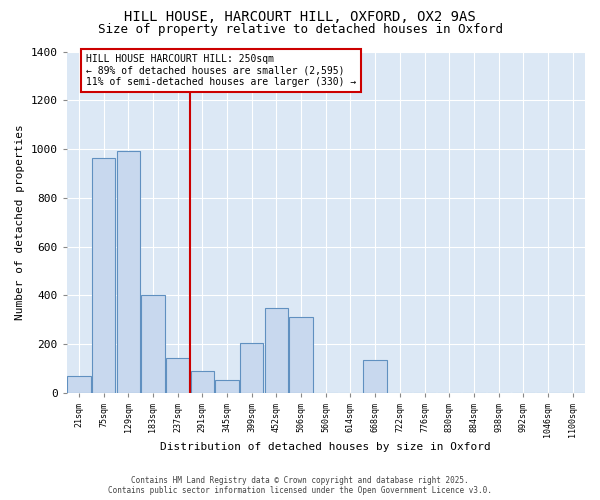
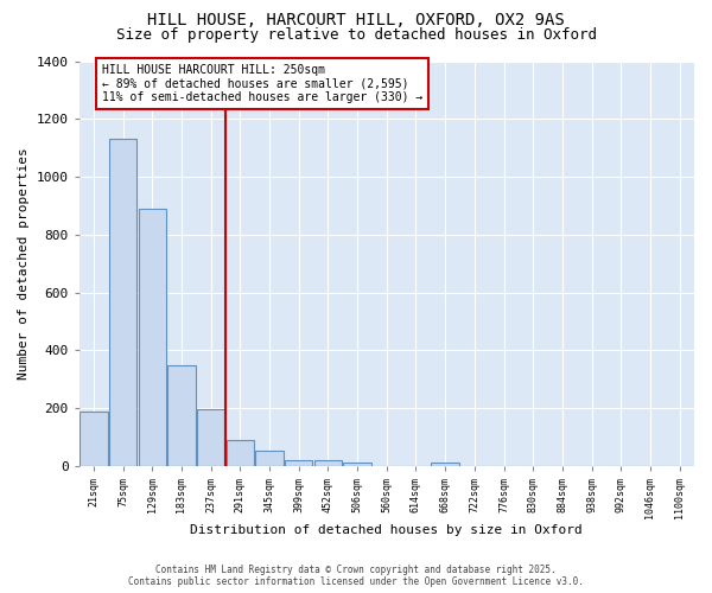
21sqm: 70 -> 190
75sqm: 965 -> 1130
129sqm: 990 -> 890
183sqm: 400 -> 350
237sqm: 145 -> 195
399sqm: 205 -> 20
452sqm: 350 -> 20
506sqm: 310 -> 12
668sqm: 135 -> 12
